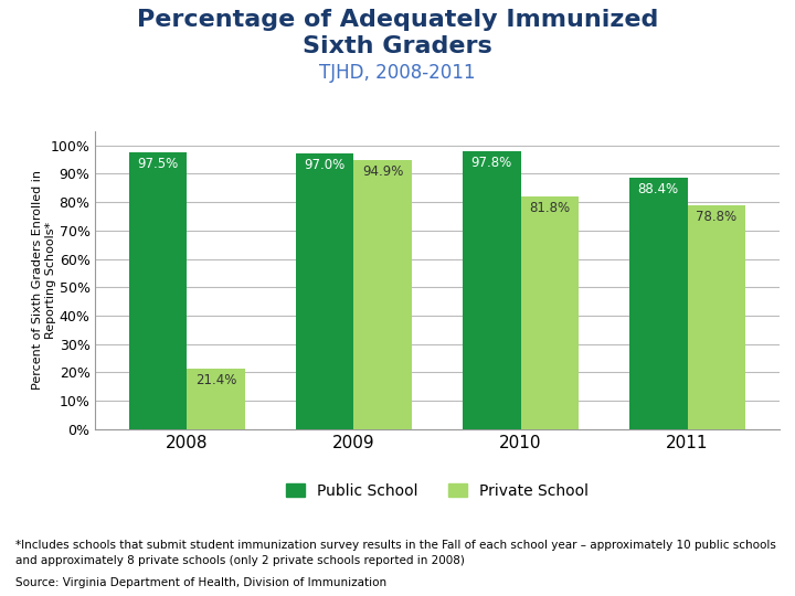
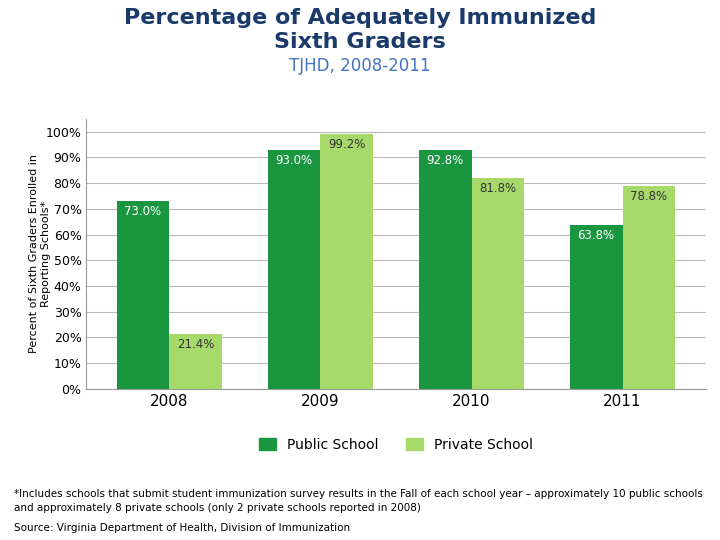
Public School/2008: 97.5% -> 73.0%
Public School/2009: 97.0% -> 93.0%
Private School/2009: 94.9% -> 99.2%
Public School/2010: 97.8% -> 92.8%
Public School/2011: 88.4% -> 63.8%
